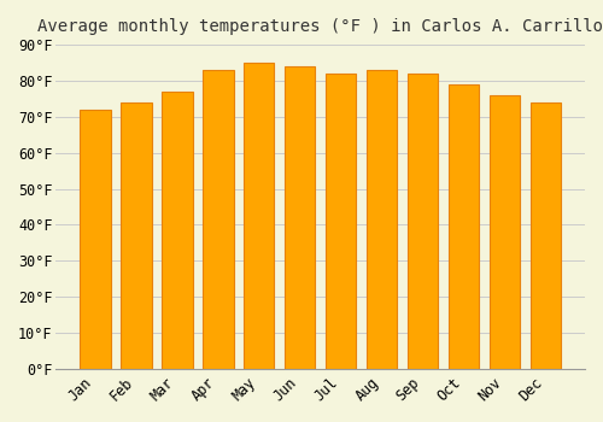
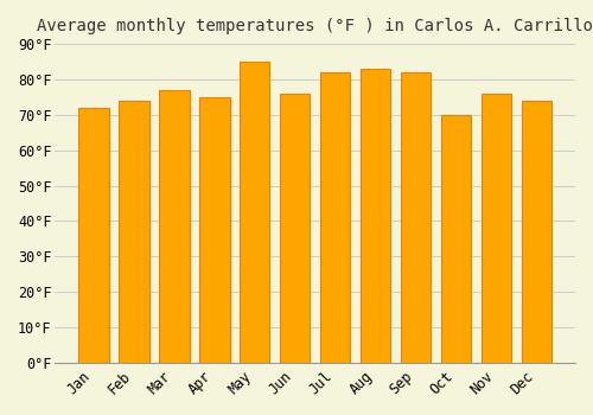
Apr: 83°F -> 75°F
Jun: 84°F -> 76°F
Oct: 79°F -> 70°F
